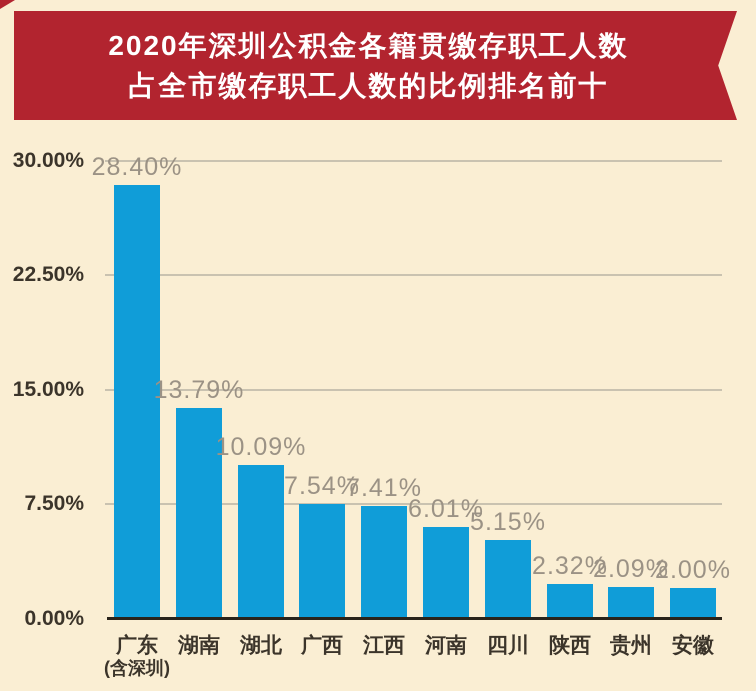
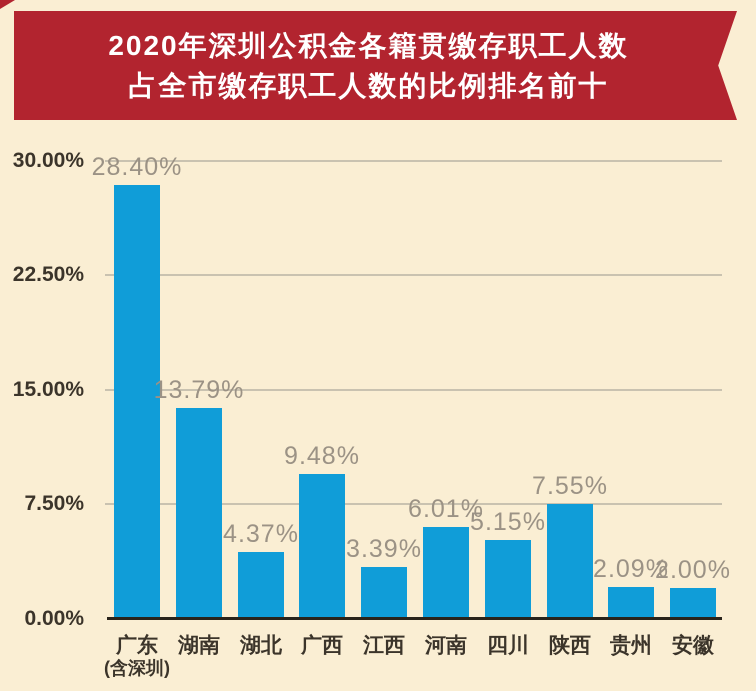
湖北: 10.09% -> 4.37%
广西: 7.54% -> 9.48%
江西: 7.41% -> 3.39%
陕西: 2.32% -> 7.55%
